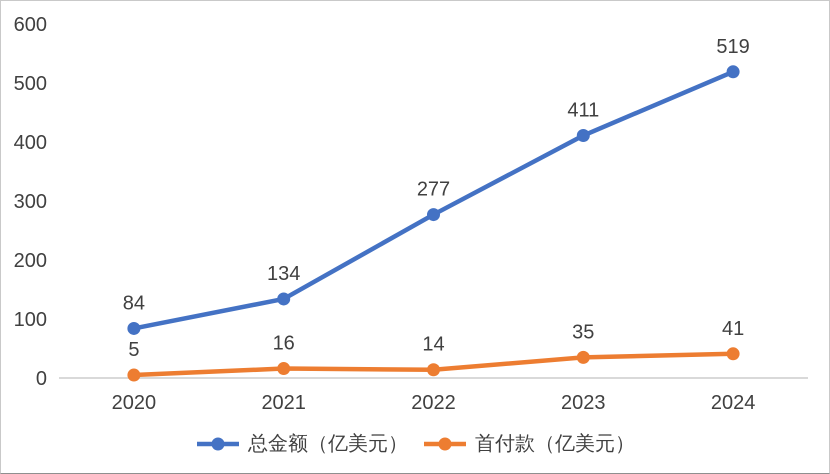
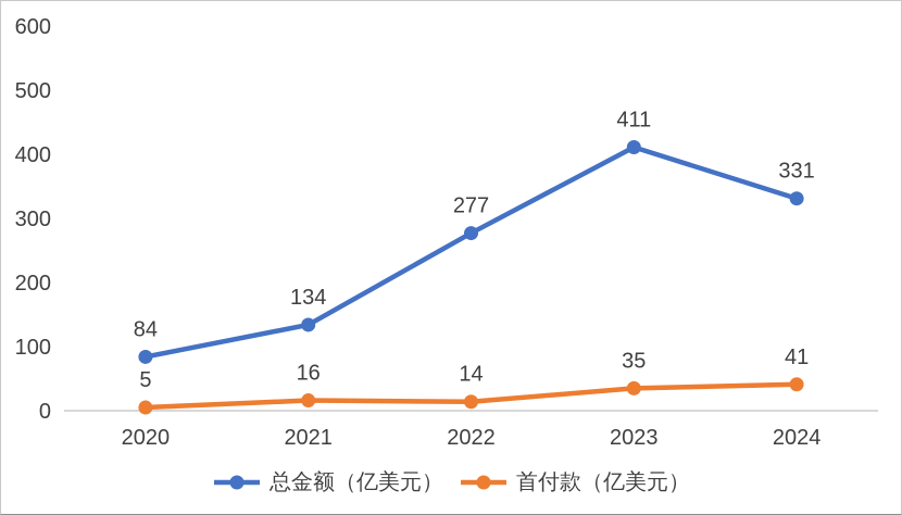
总金额（亿美元）/2024: 519 -> 331
